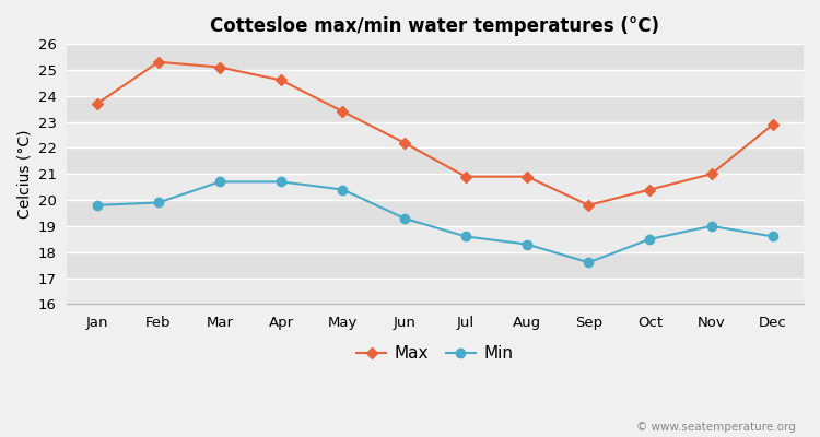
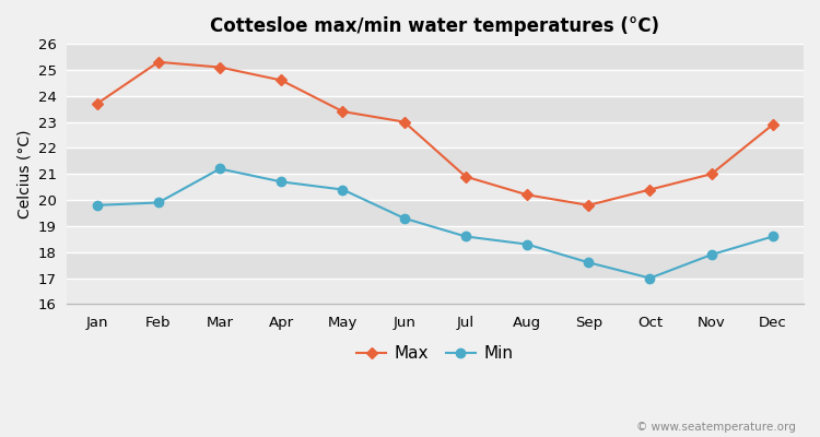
Min/Mar: 20.7 -> 21.2
Max/Jun: 22.2 -> 23.0
Max/Aug: 20.9 -> 20.2
Min/Oct: 18.5 -> 17.0
Min/Nov: 19.0 -> 17.9
